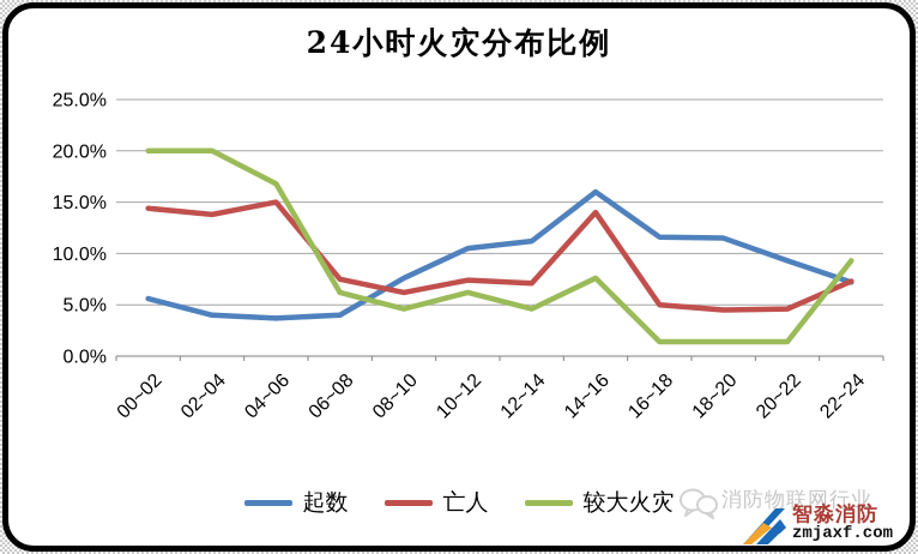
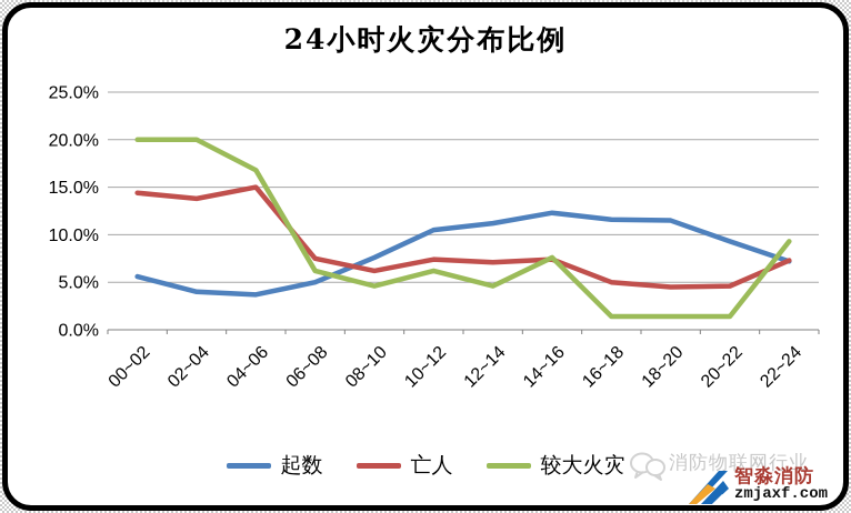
起数/06~08: 4% -> 5%
起数/14~16: 16% -> 12%
亡人/14~16: 14% -> 7%
